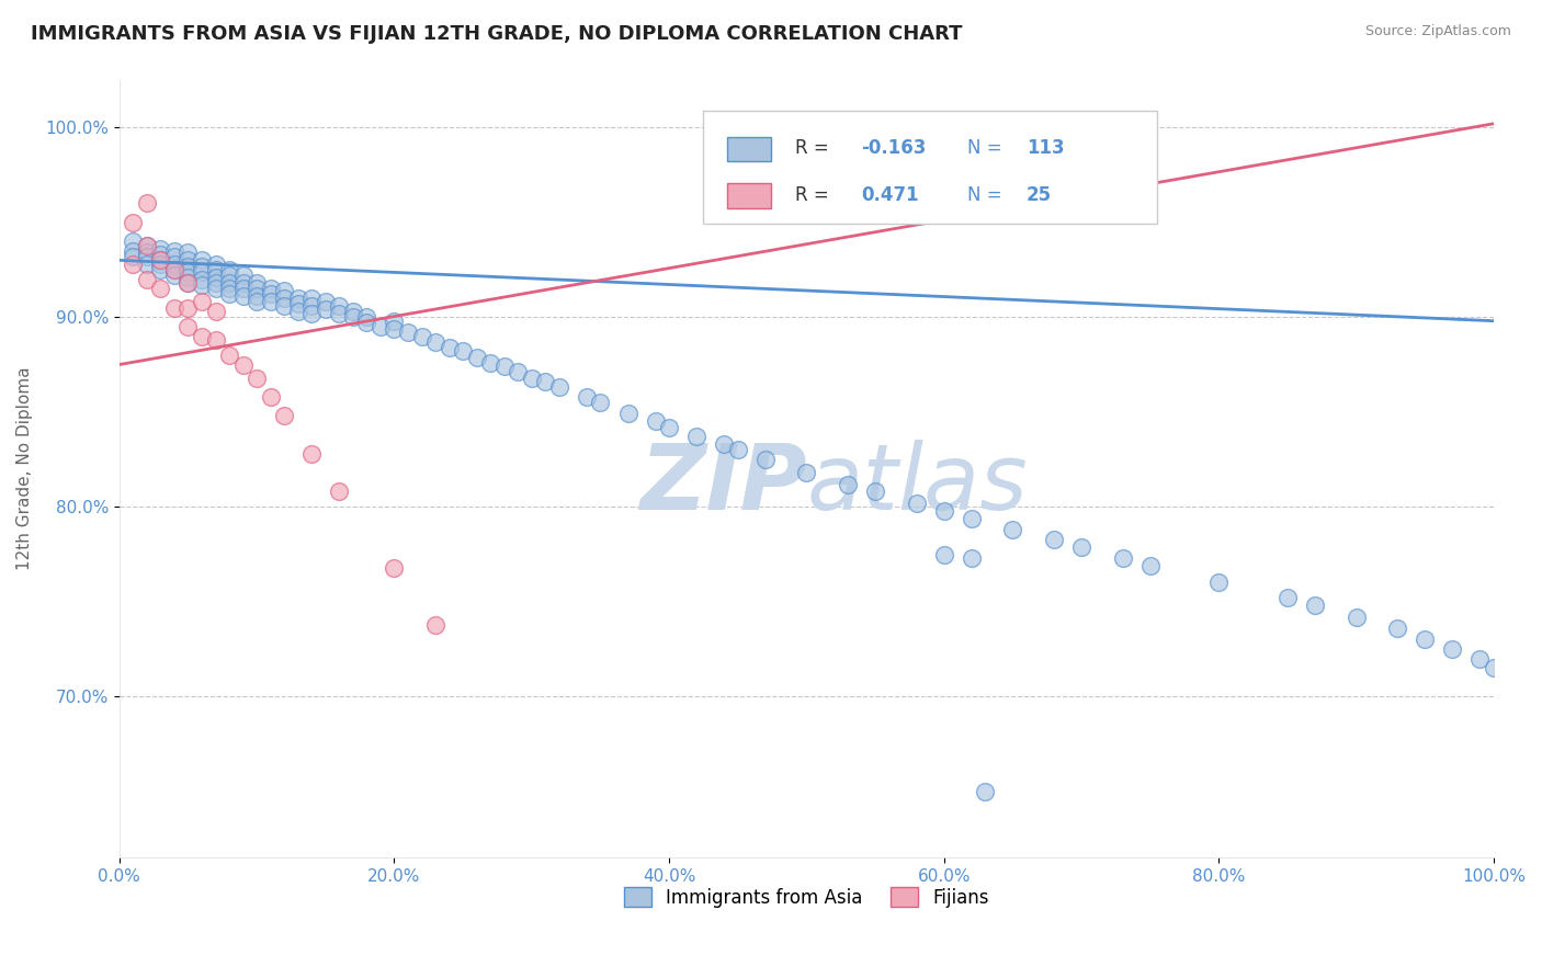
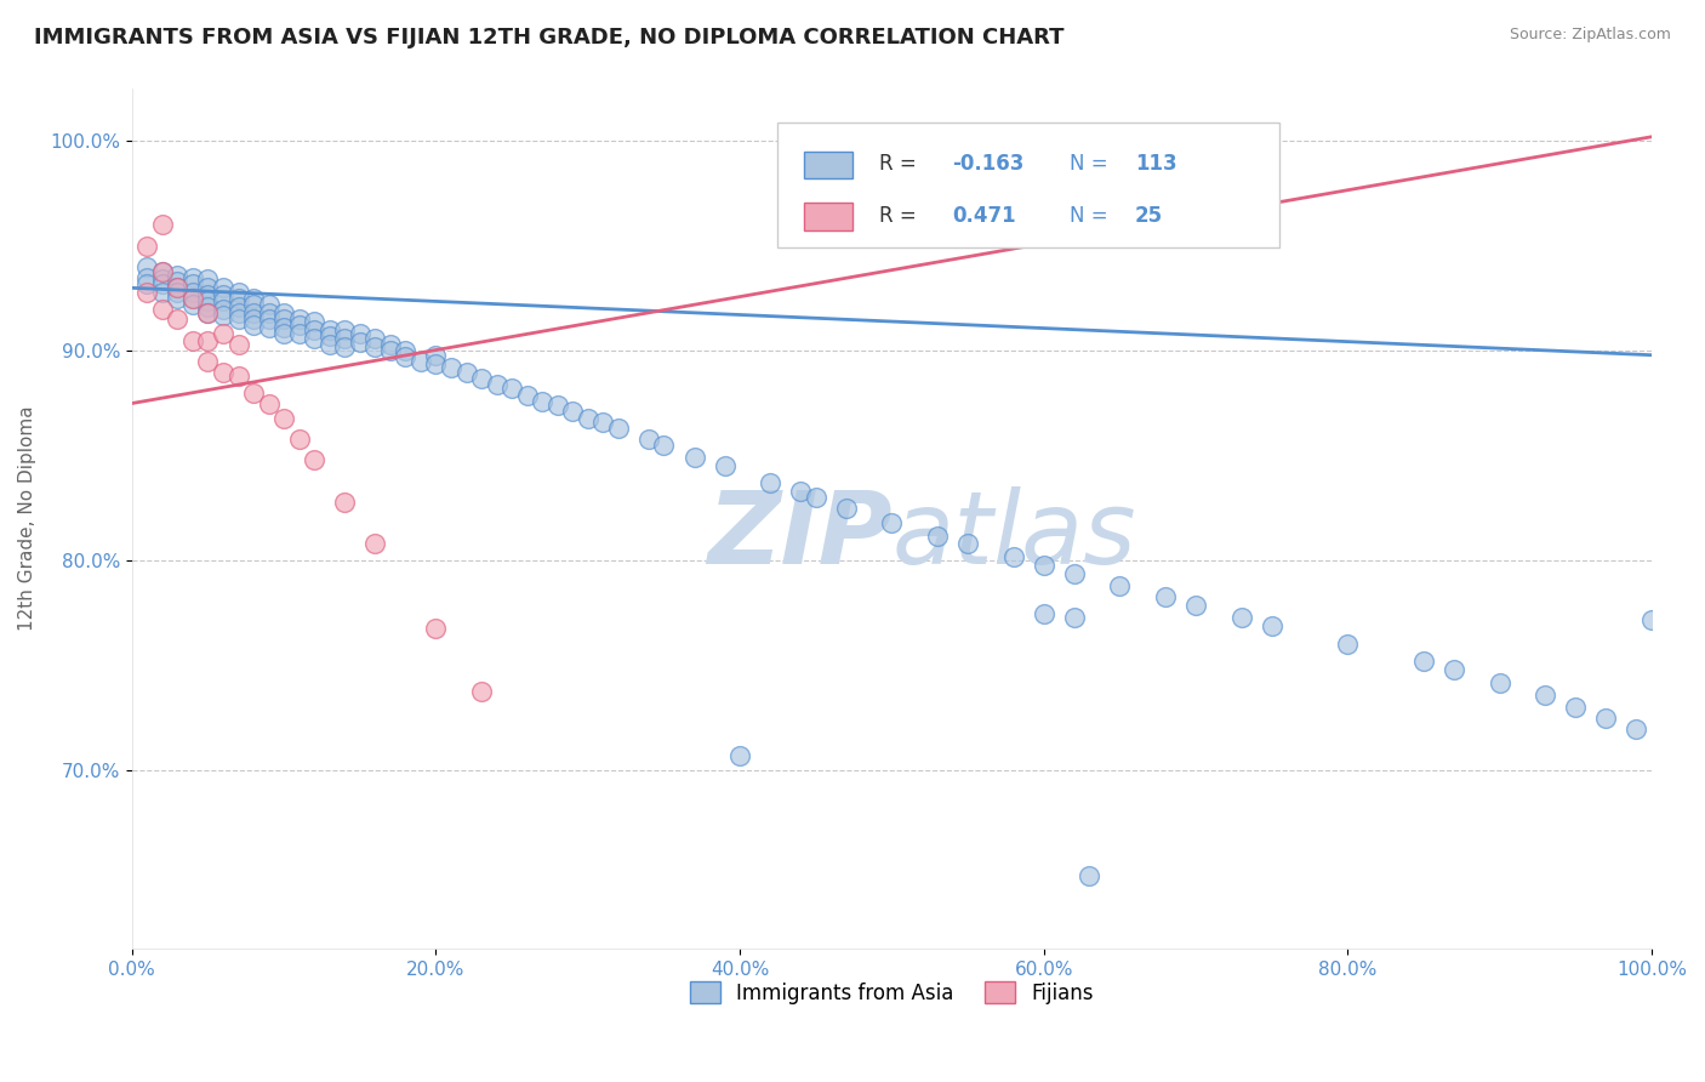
Immigrants from Asia/40.0%: 84.2% -> 70.7%
Immigrants from Asia/100.0%: 71.5% -> 77.2%
